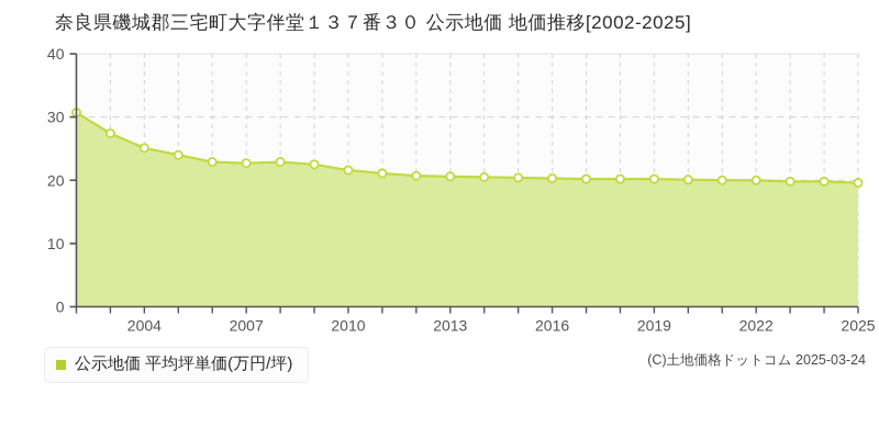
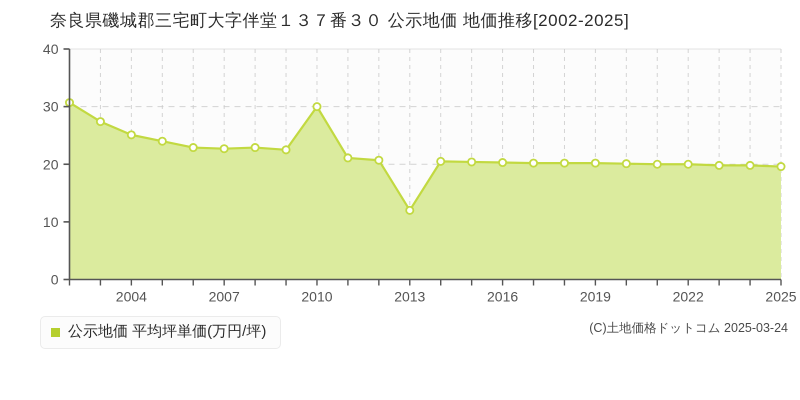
2010: 22 -> 30
2013: 21 -> 12
